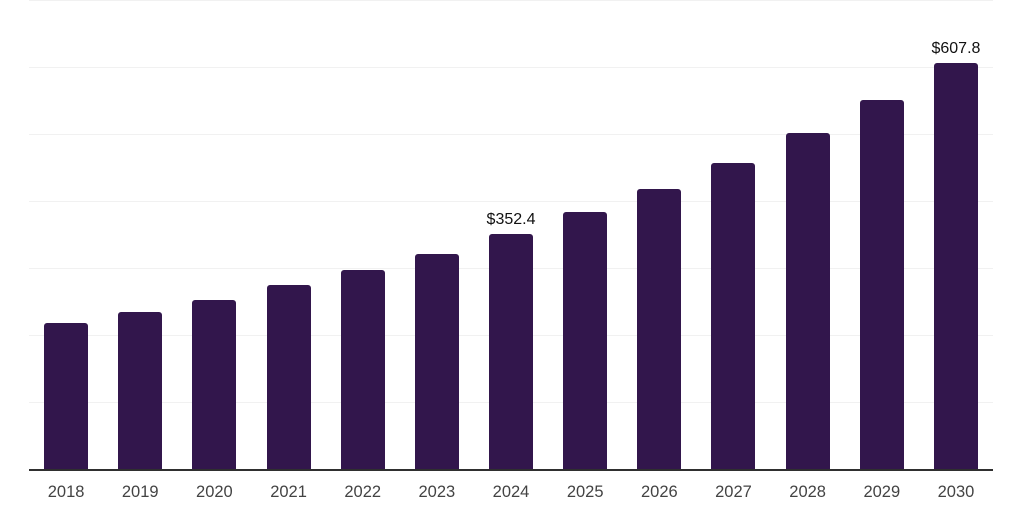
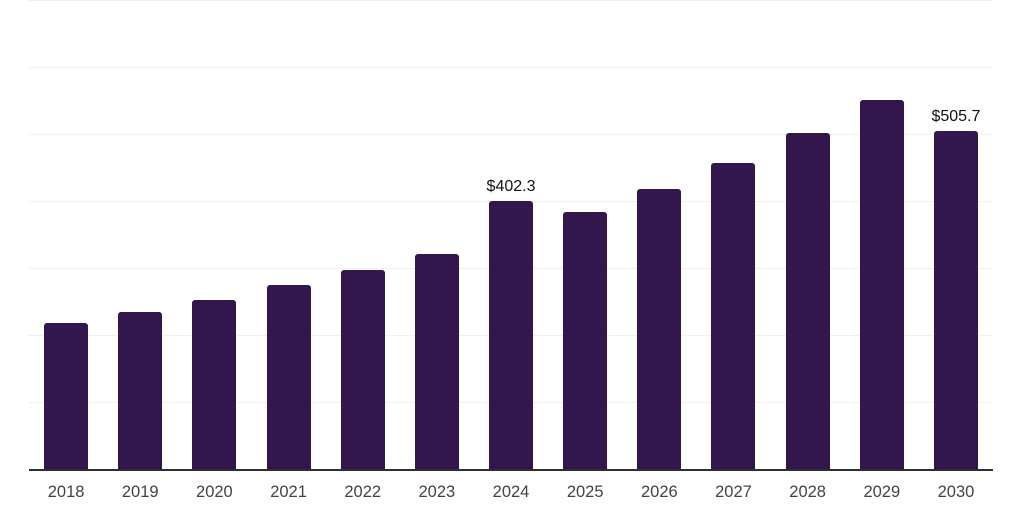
2024: $352.4 -> $402.3
2030: $607.8 -> $505.7
